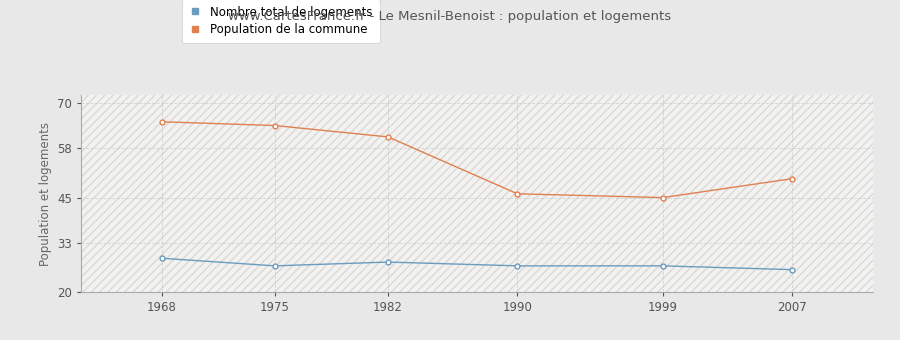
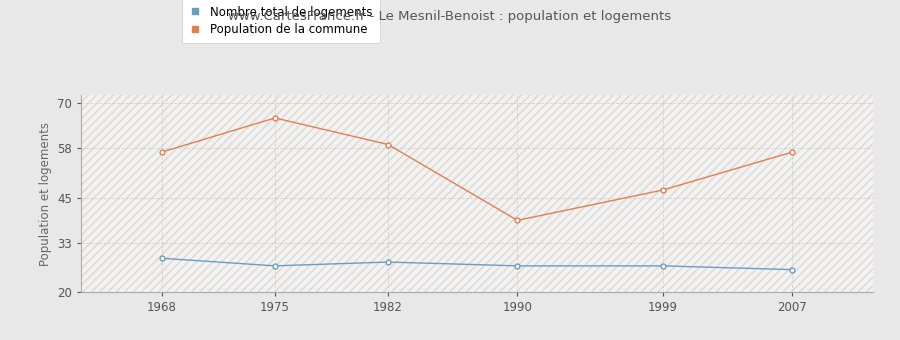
Population de la commune/1968: 65 -> 57
Population de la commune/1975: 64 -> 66
Population de la commune/1982: 61 -> 59
Population de la commune/1990: 46 -> 39
Population de la commune/1999: 45 -> 47
Population de la commune/2007: 50 -> 57
